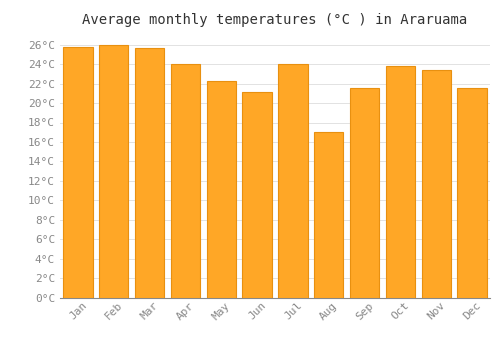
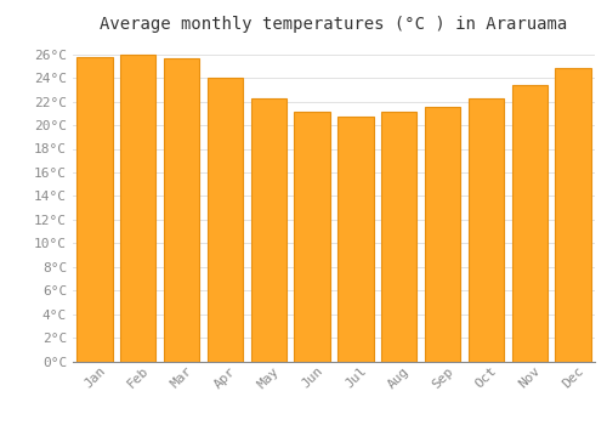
Jul: 24.0°C -> 20.7°C
Aug: 17.0°C -> 21.1°C
Oct: 23.8°C -> 22.3°C
Dec: 21.6°C -> 24.8°C
